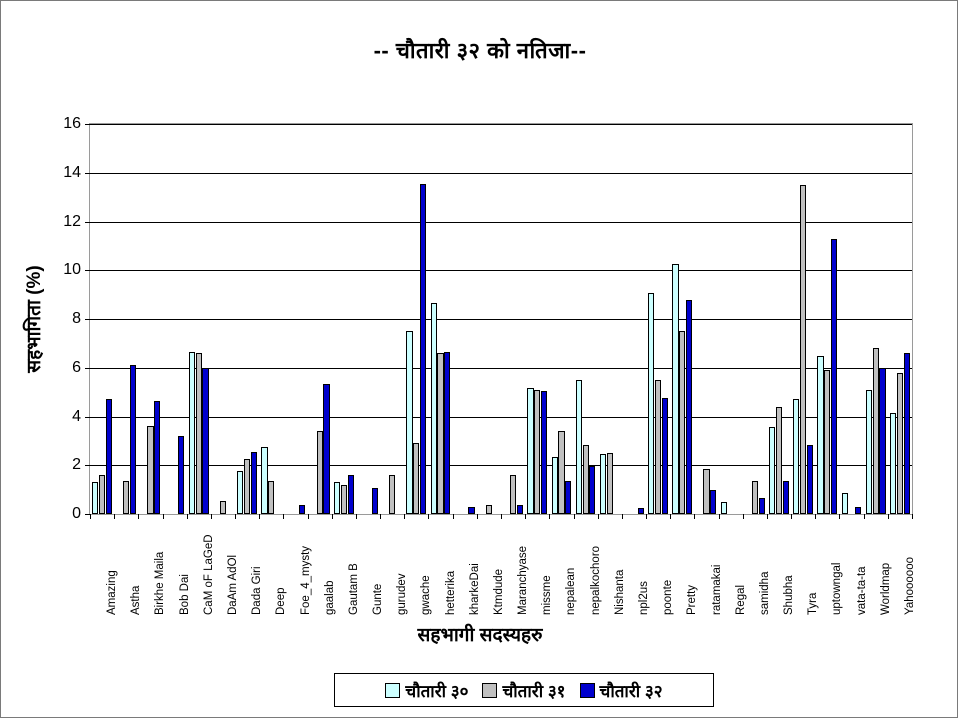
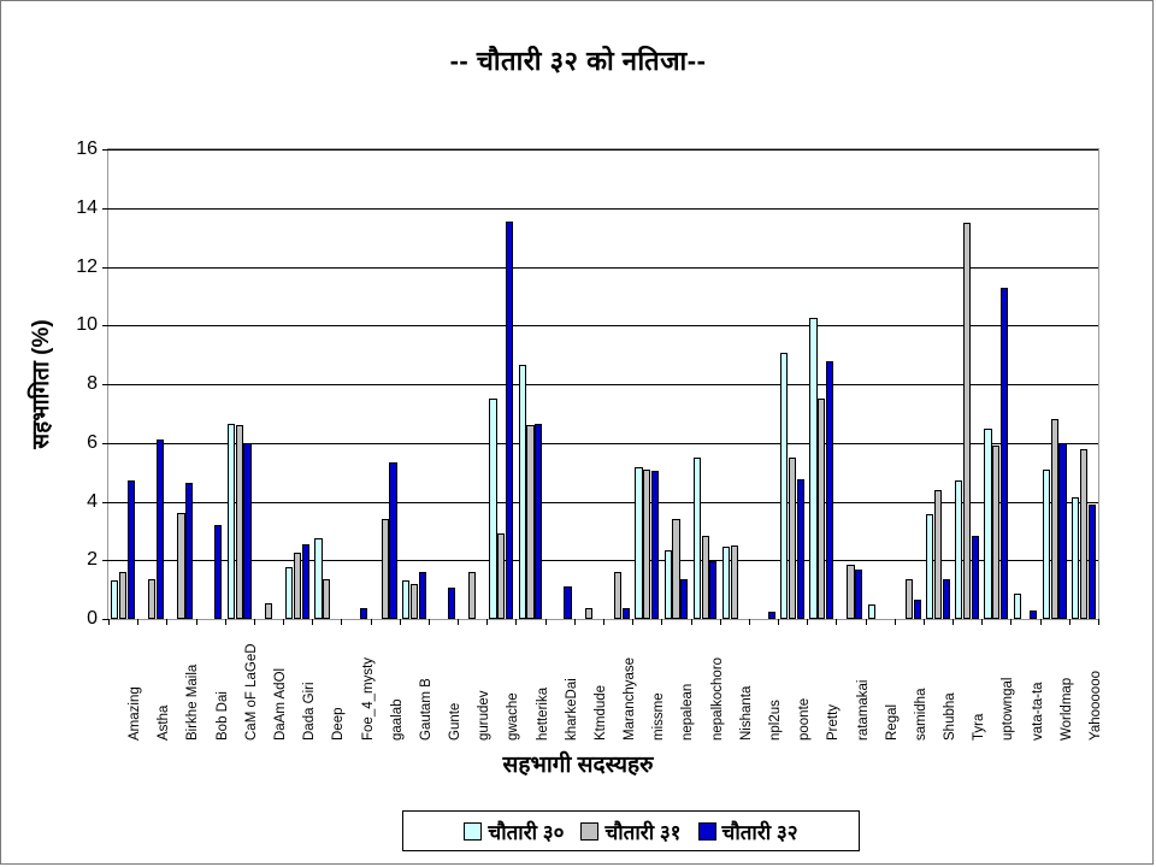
चौतारी ३२/kharkeDai: 0.3 -> 1.1
चौतारी ३२/ratamakai: 1.0 -> 1.7
चौतारी ३२/Yahoooooo: 6.6 -> 3.9
